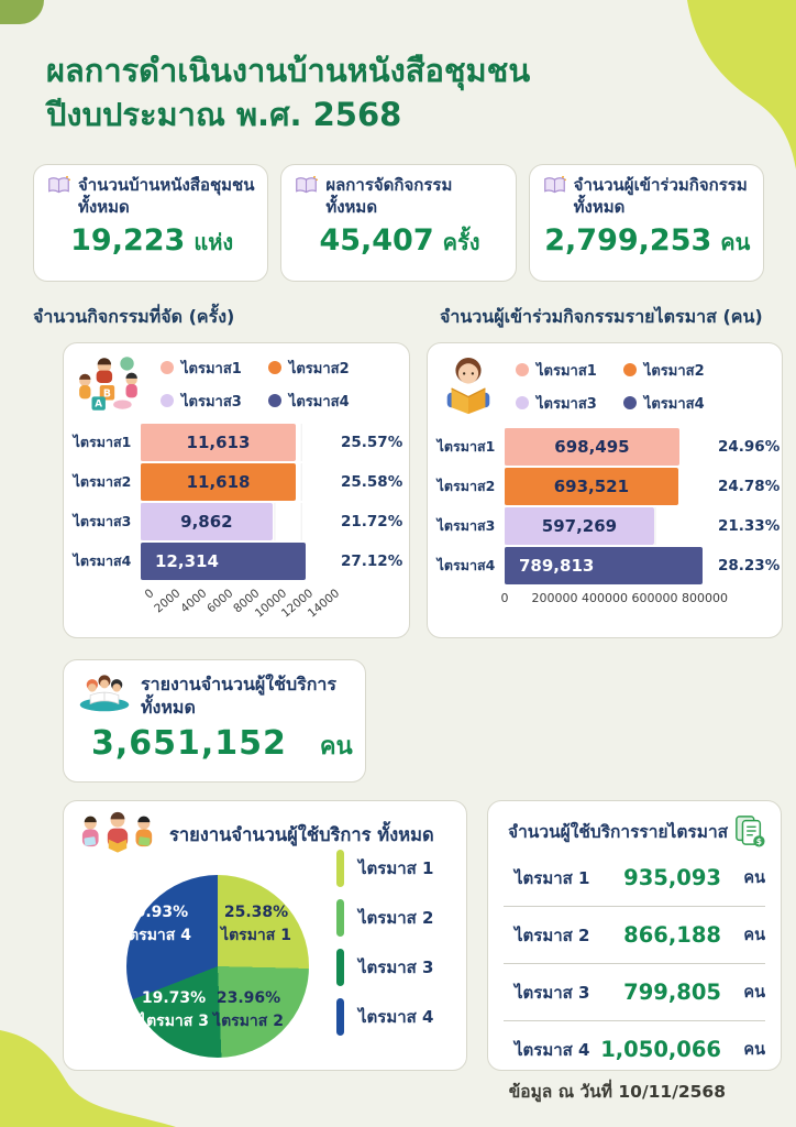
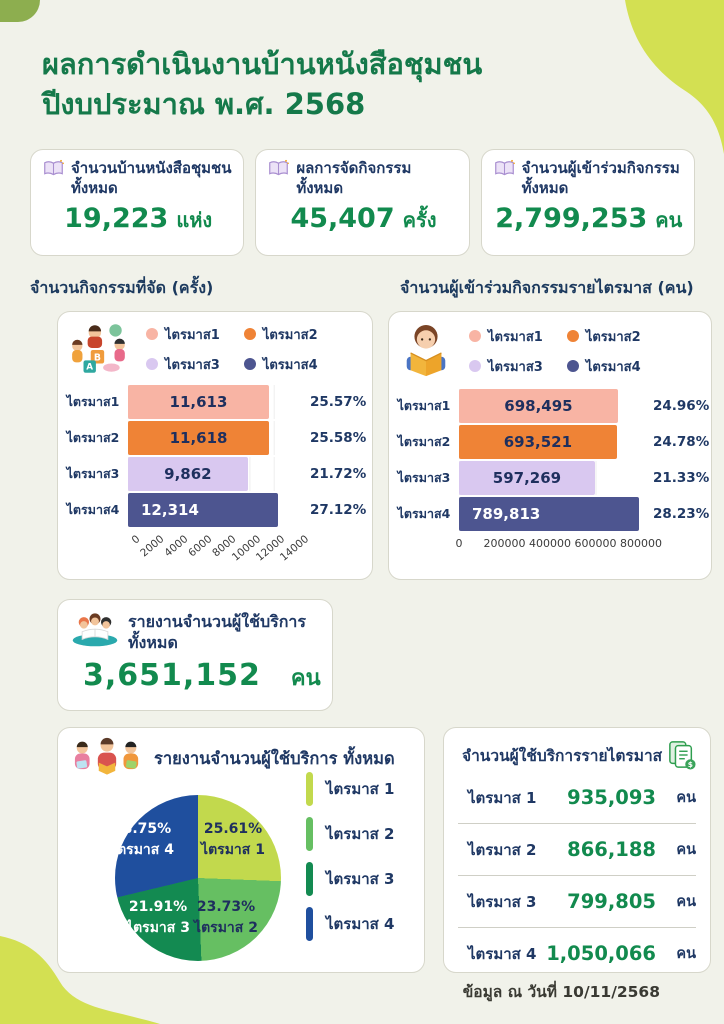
รายงานจำนวนผู้ใช้บริการ ทั้งหมด/ไตรมาส 1: 25.38% -> 25.61%
รายงานจำนวนผู้ใช้บริการ ทั้งหมด/ไตรมาส 2: 23.96% -> 23.73%
รายงานจำนวนผู้ใช้บริการ ทั้งหมด/ไตรมาส 3: 19.73% -> 21.91%
รายงานจำนวนผู้ใช้บริการ ทั้งหมด/ไตรมาส 4: 30.93% -> 28.75%
